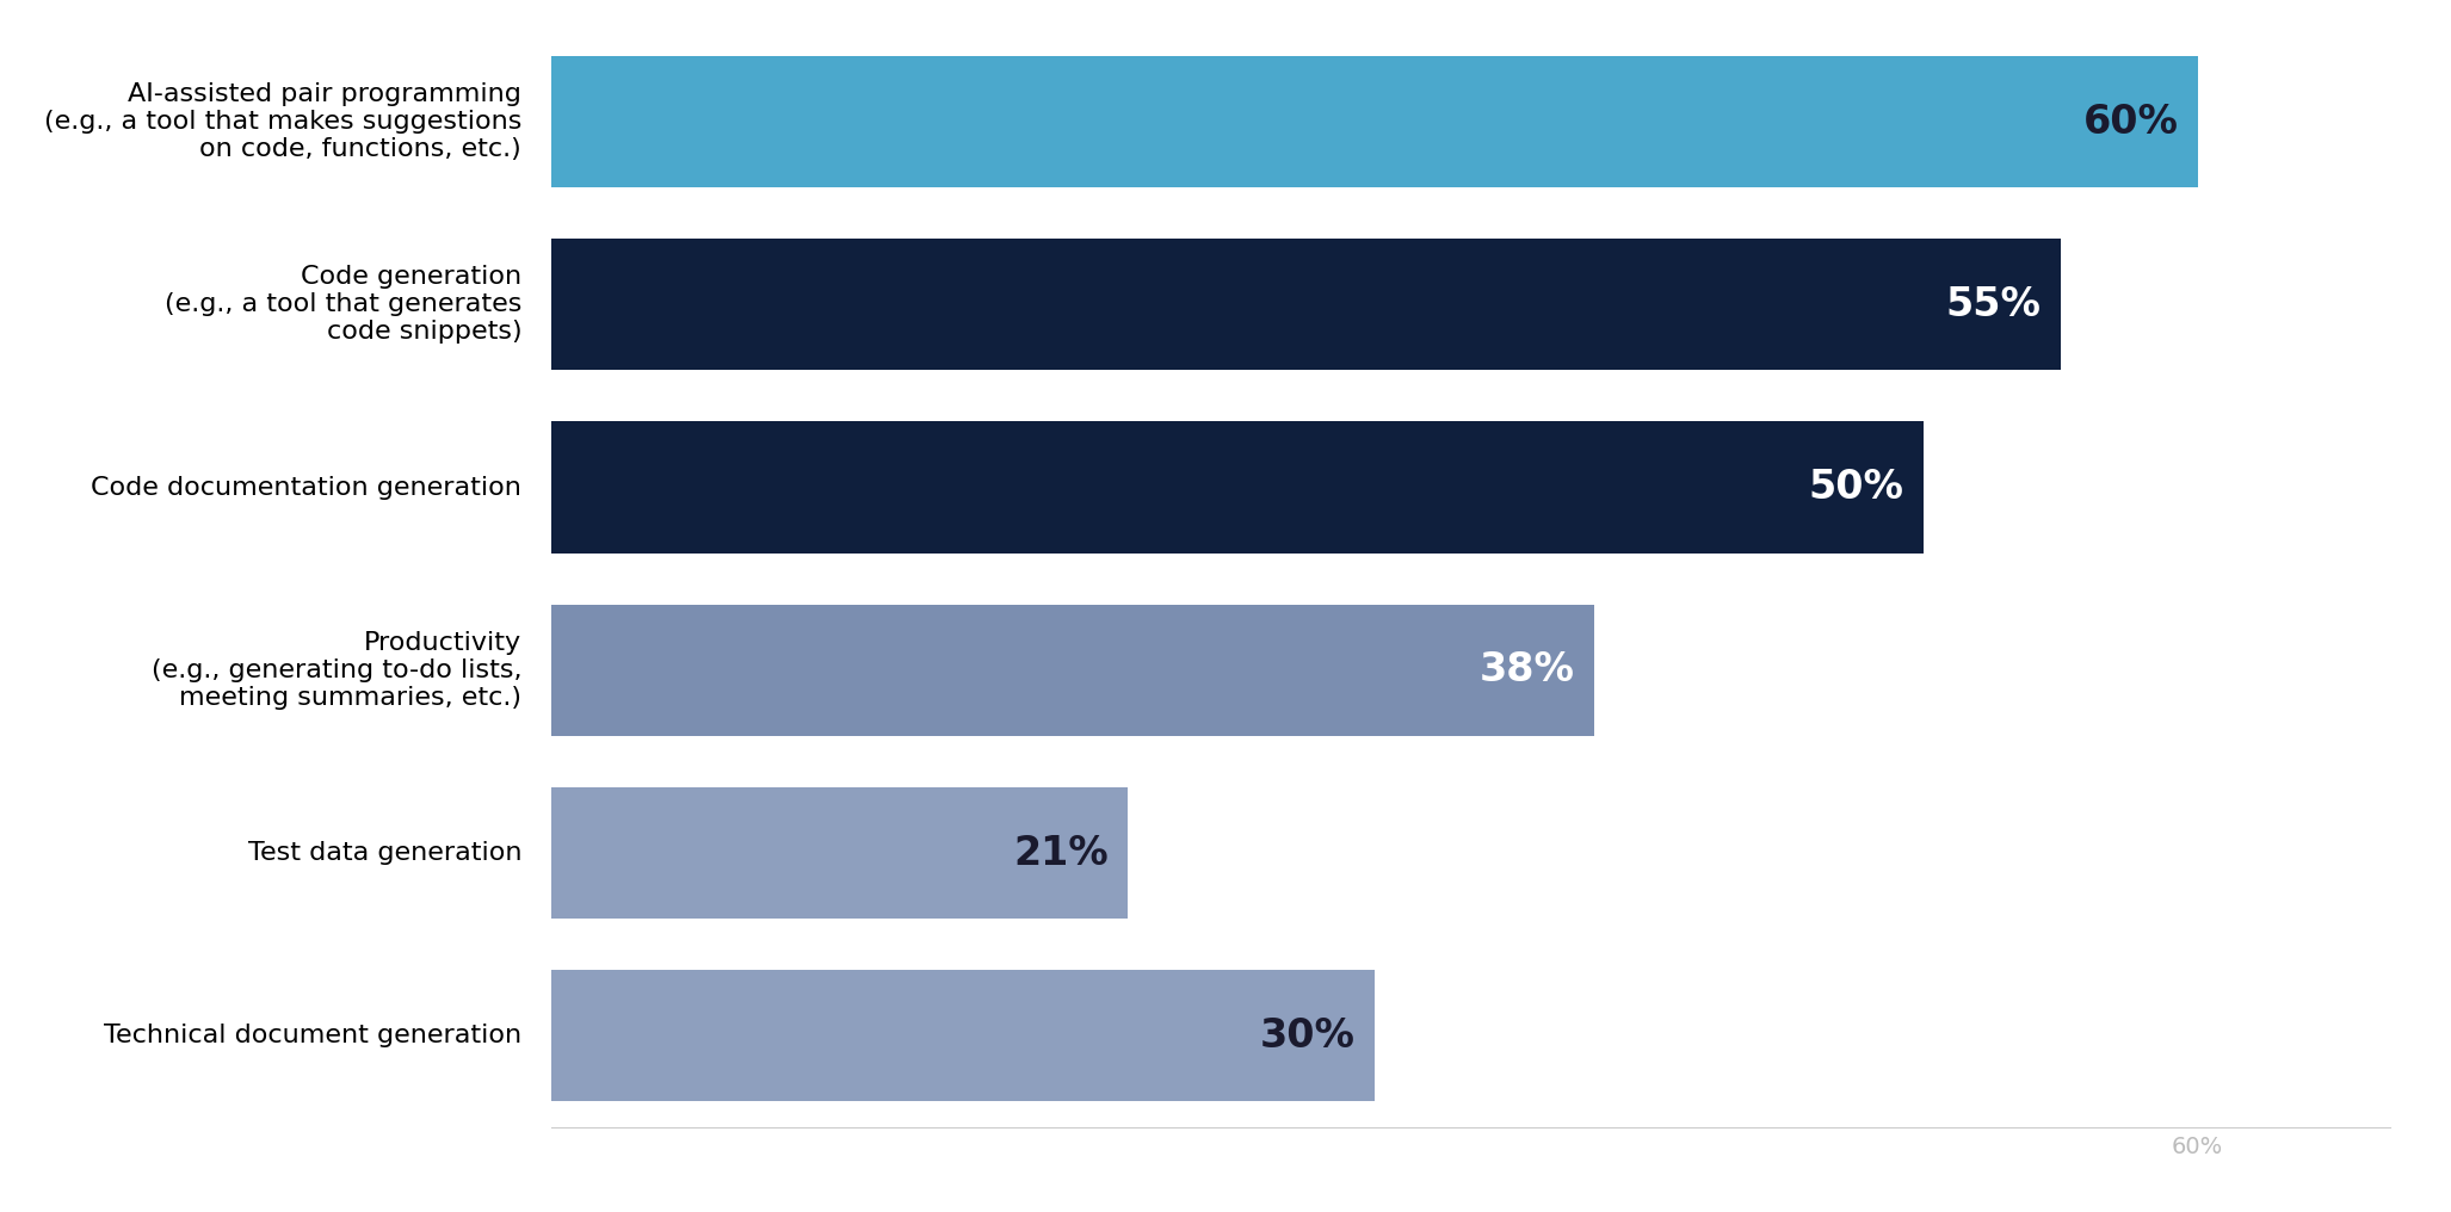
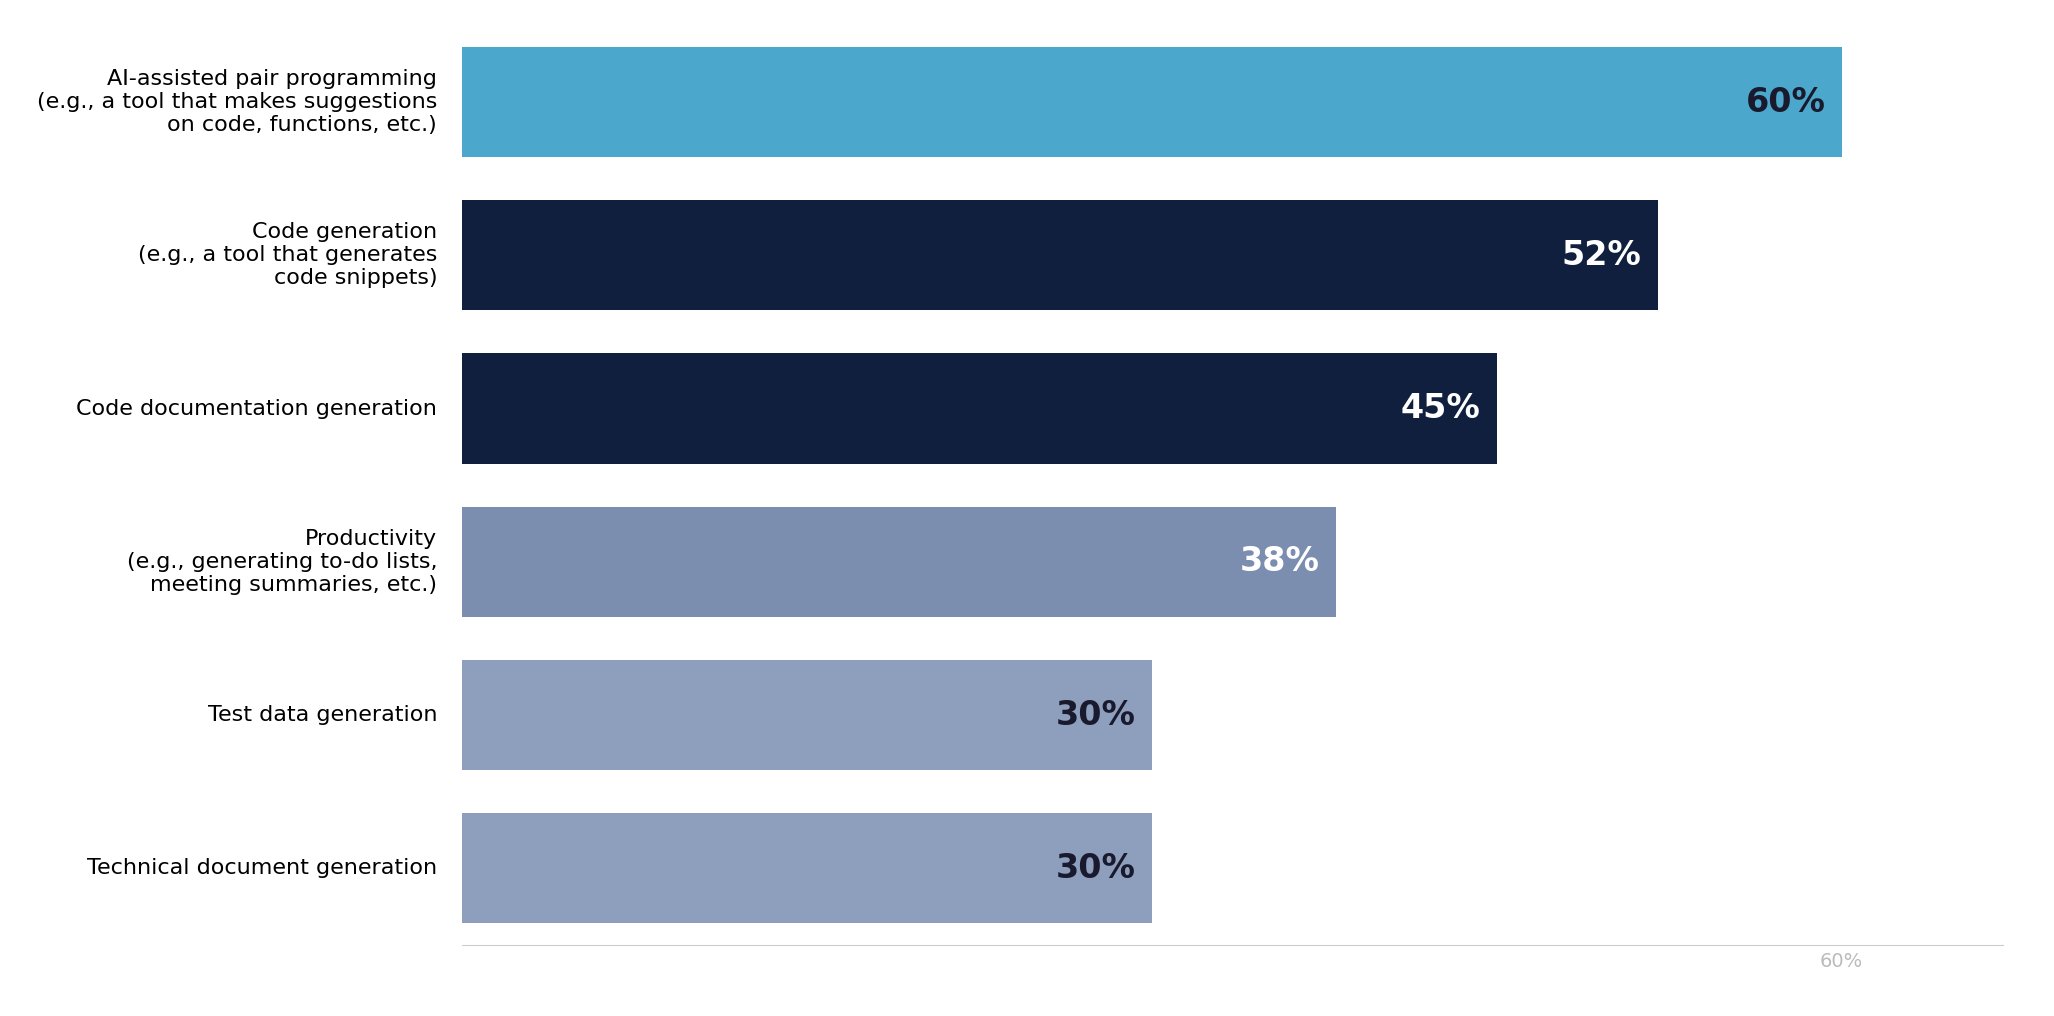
Code generation (e.g., a tool that generates code snippets): 55% -> 52%
Code documentation generation: 50% -> 45%
Test data generation: 21% -> 30%
